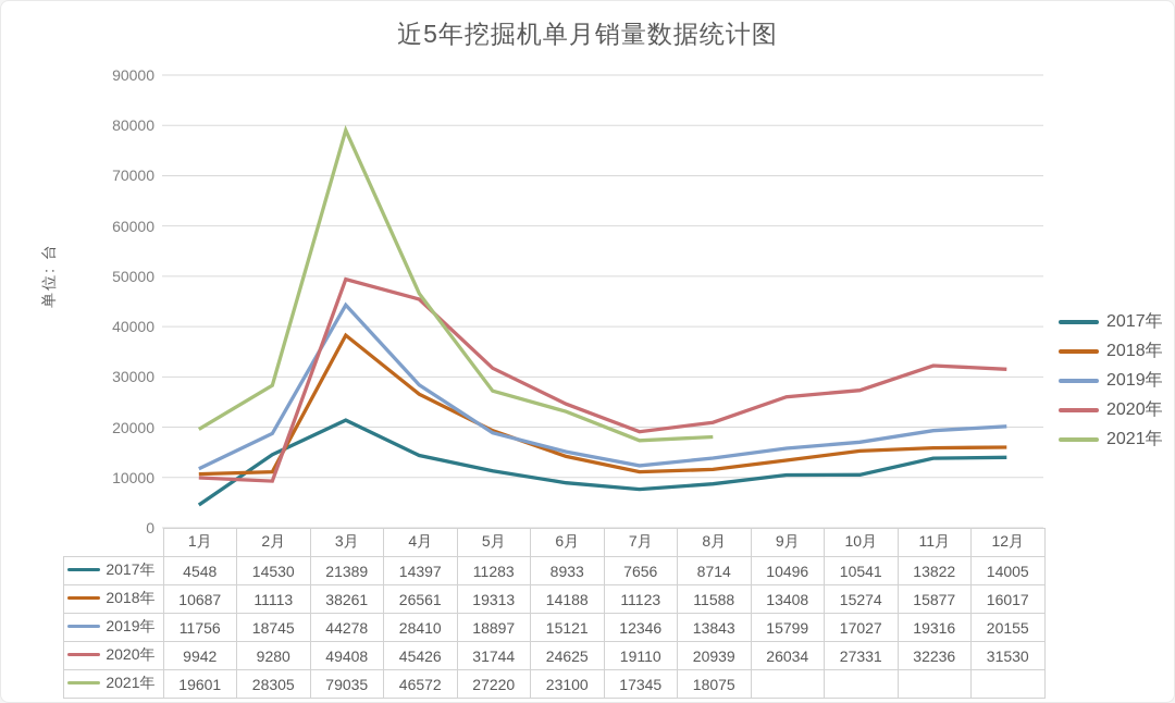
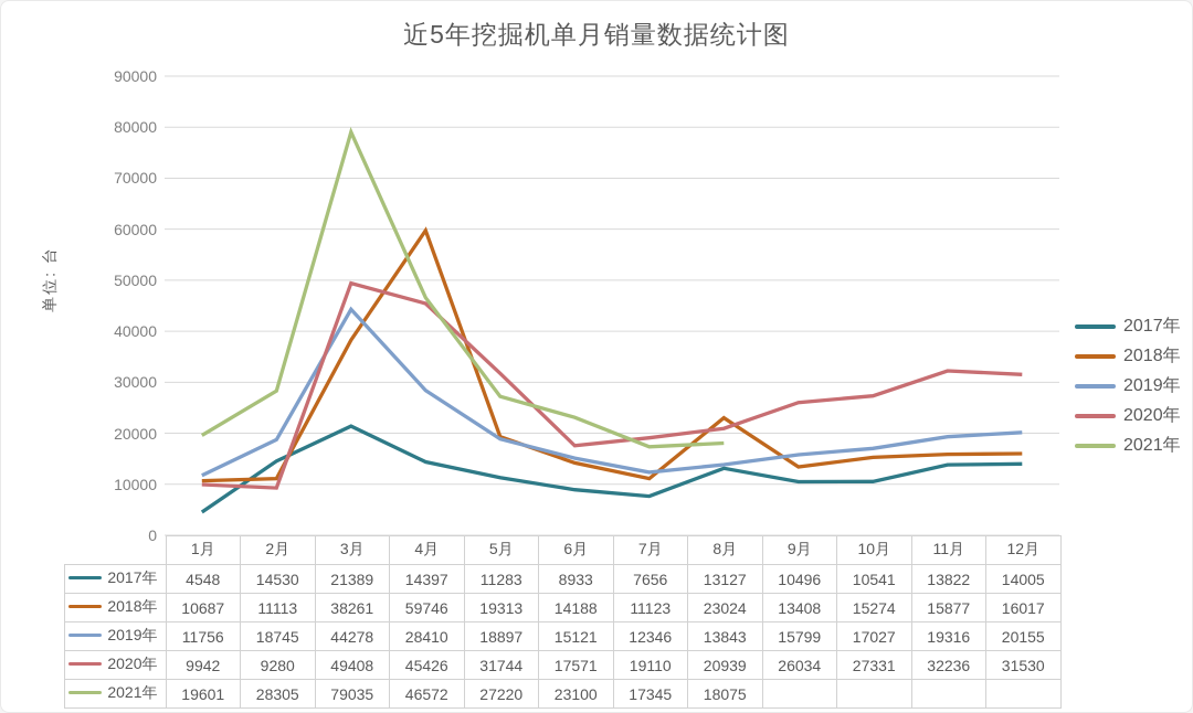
2018年/4月: 26561 -> 59746
2020年/6月: 24625 -> 17571
2017年/8月: 8714 -> 13127
2018年/8月: 11588 -> 23024
